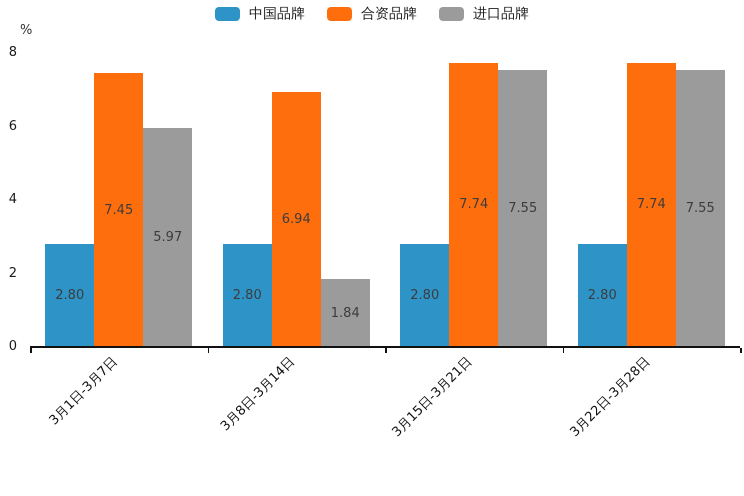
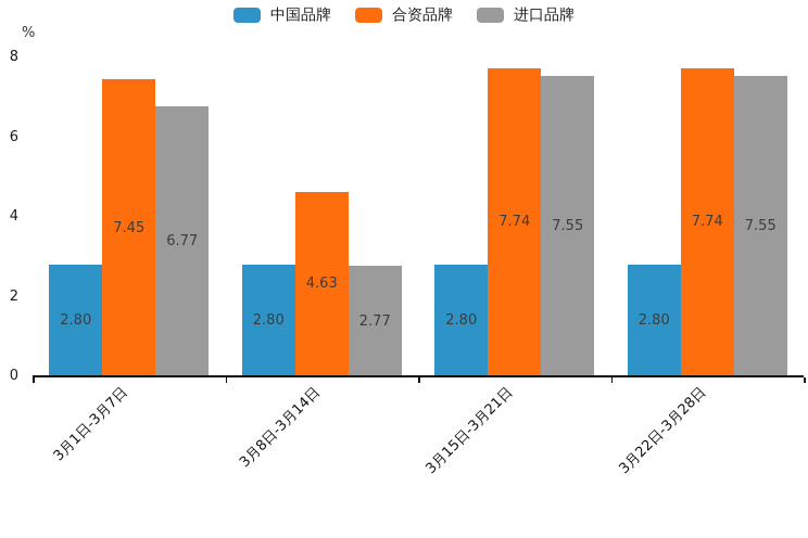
进口品牌/3月1日-3月7日: 5.97 -> 6.77
合资品牌/3月8日-3月14日: 6.94 -> 4.63
进口品牌/3月8日-3月14日: 1.84 -> 2.77
